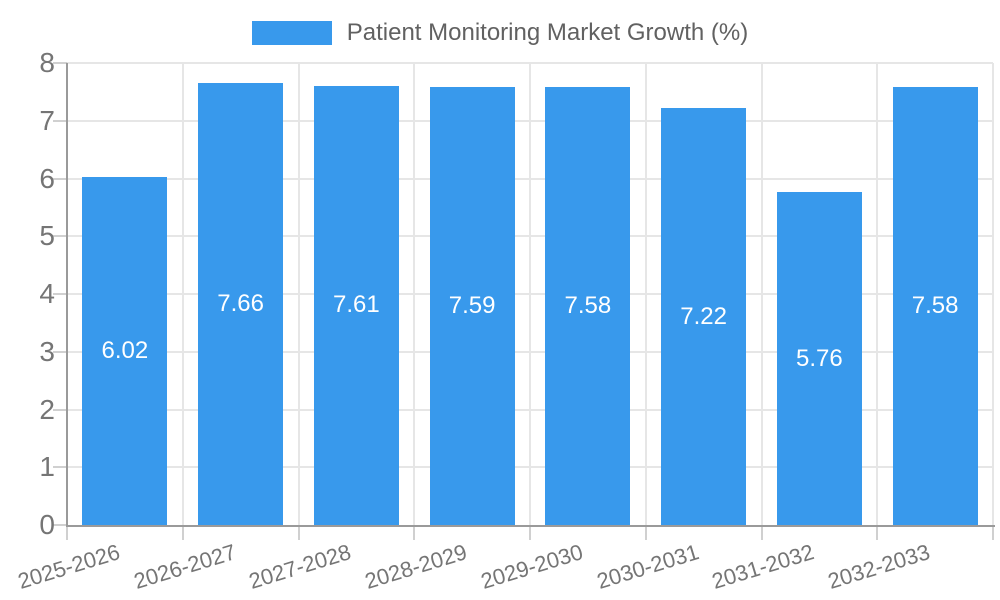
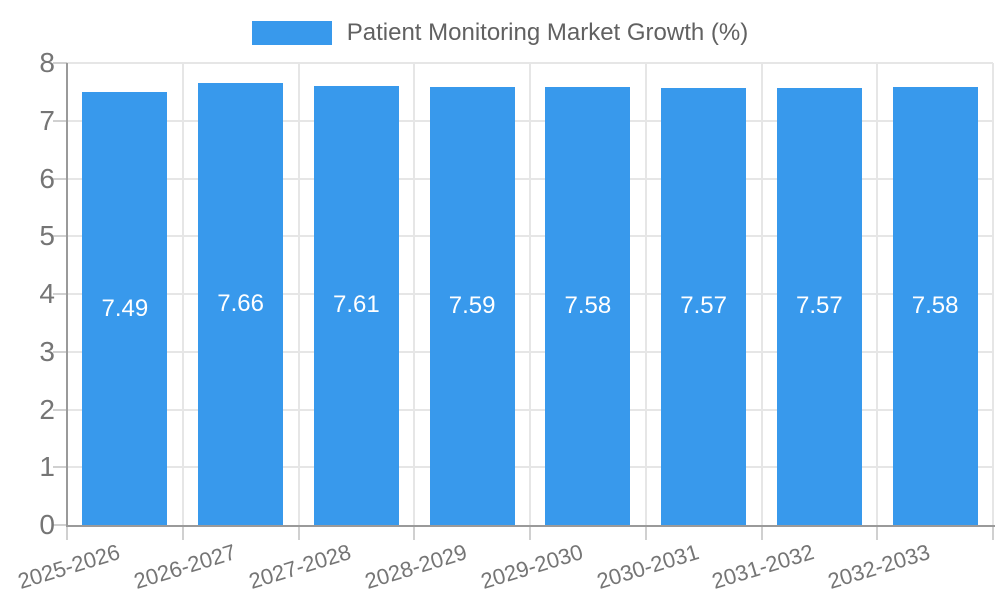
2025-2026: 6.02 -> 7.49
2030-2031: 7.22 -> 7.57
2031-2032: 5.76 -> 7.57
